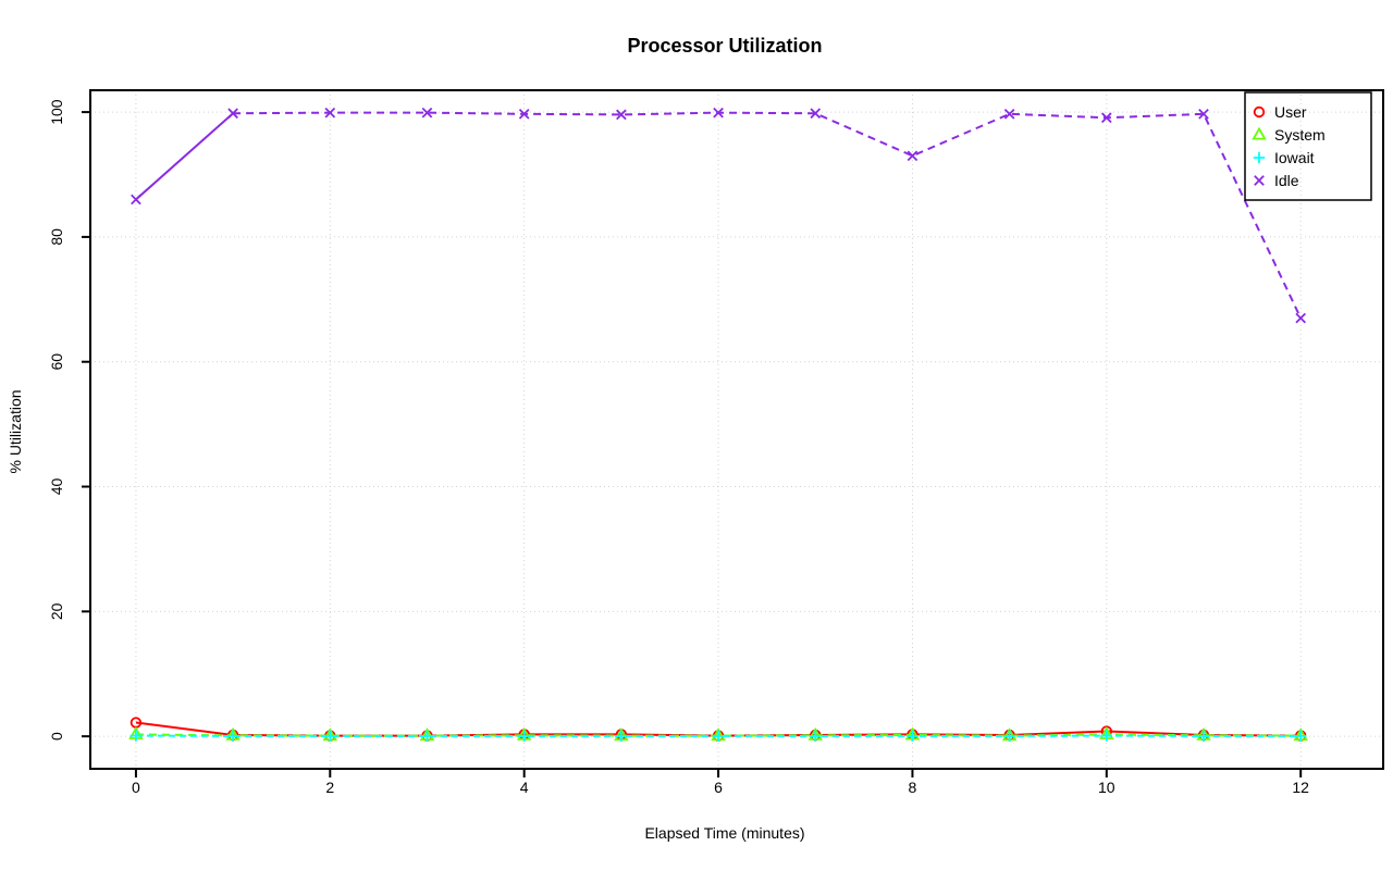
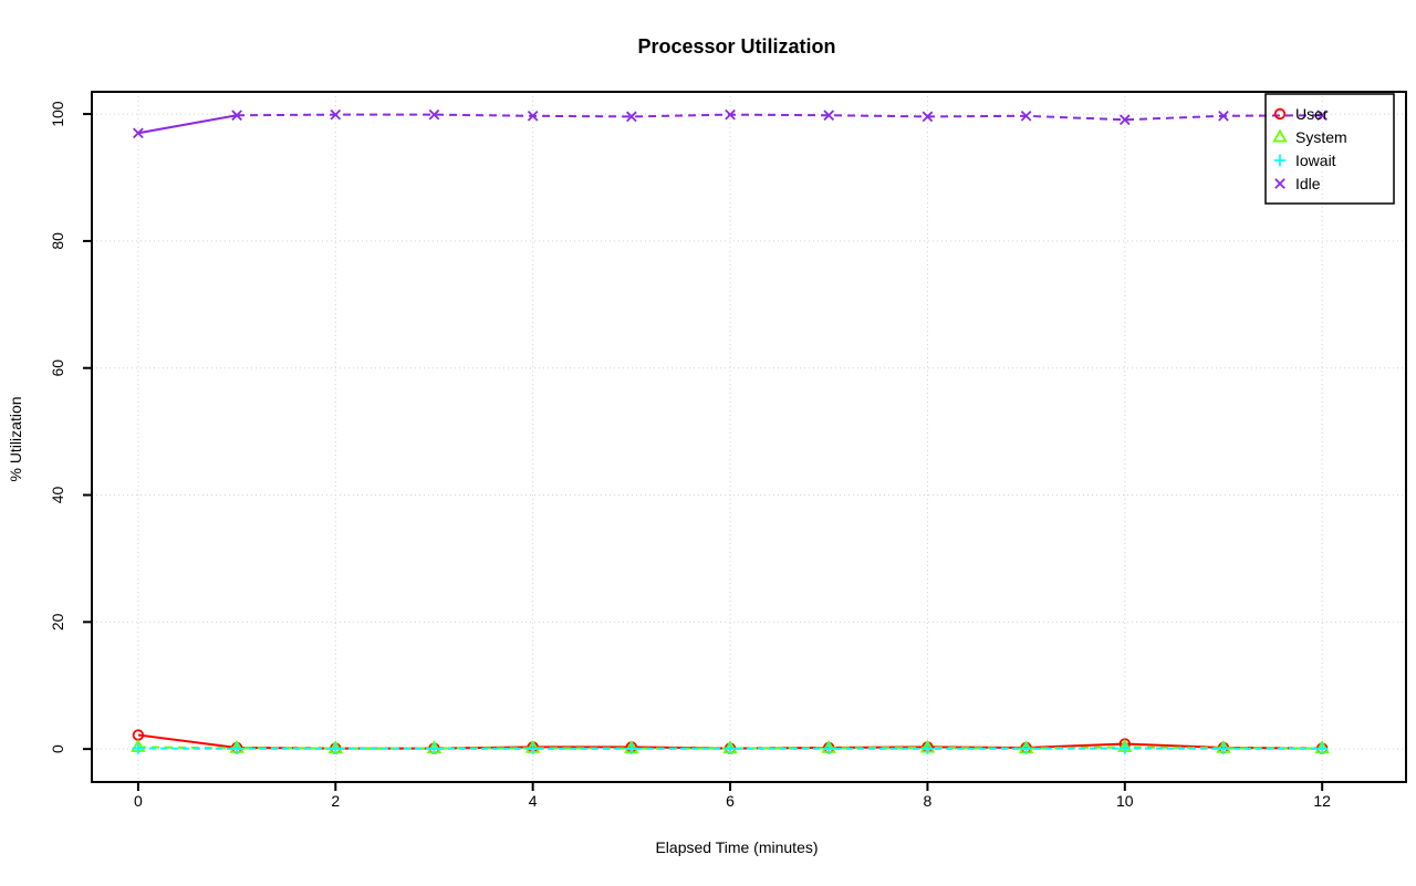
Idle/0: 86 -> 97
Idle/8: 93 -> 100
Idle/12: 67 -> 100
